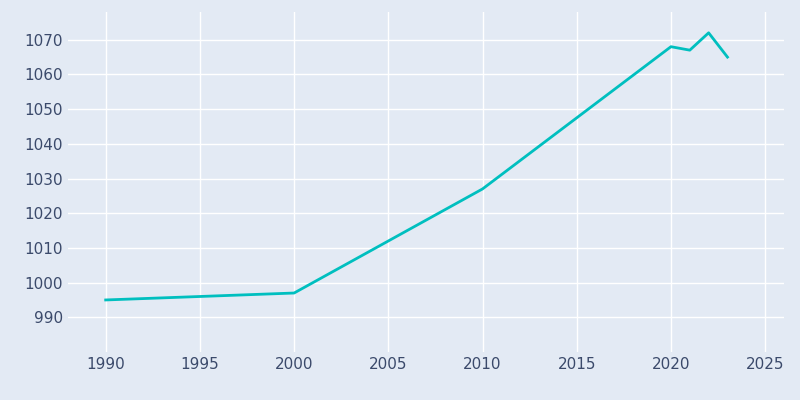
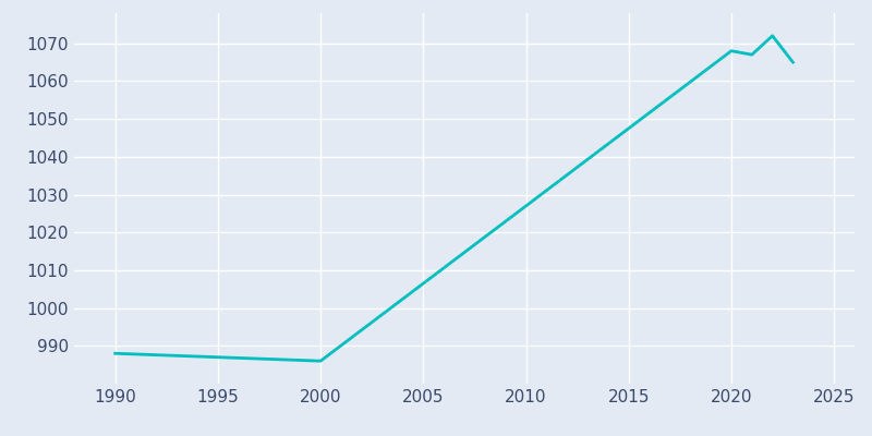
1990: 995 -> 988
2000: 997 -> 986
